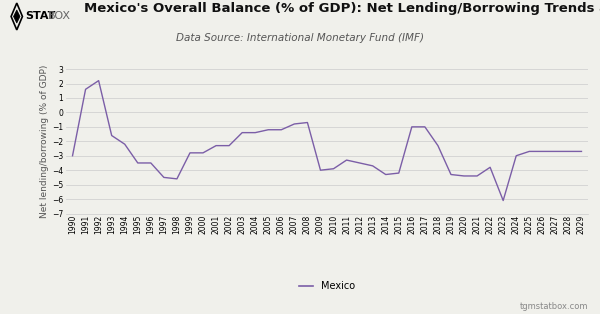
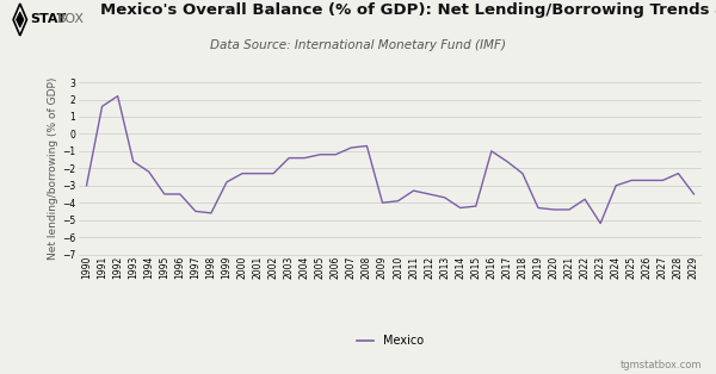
2000: -2.8 -> -2.3
2017: -1.0 -> -1.6
2023: -6.1 -> -5.2
2028: -2.7 -> -2.3
2029: -2.7 -> -3.5
